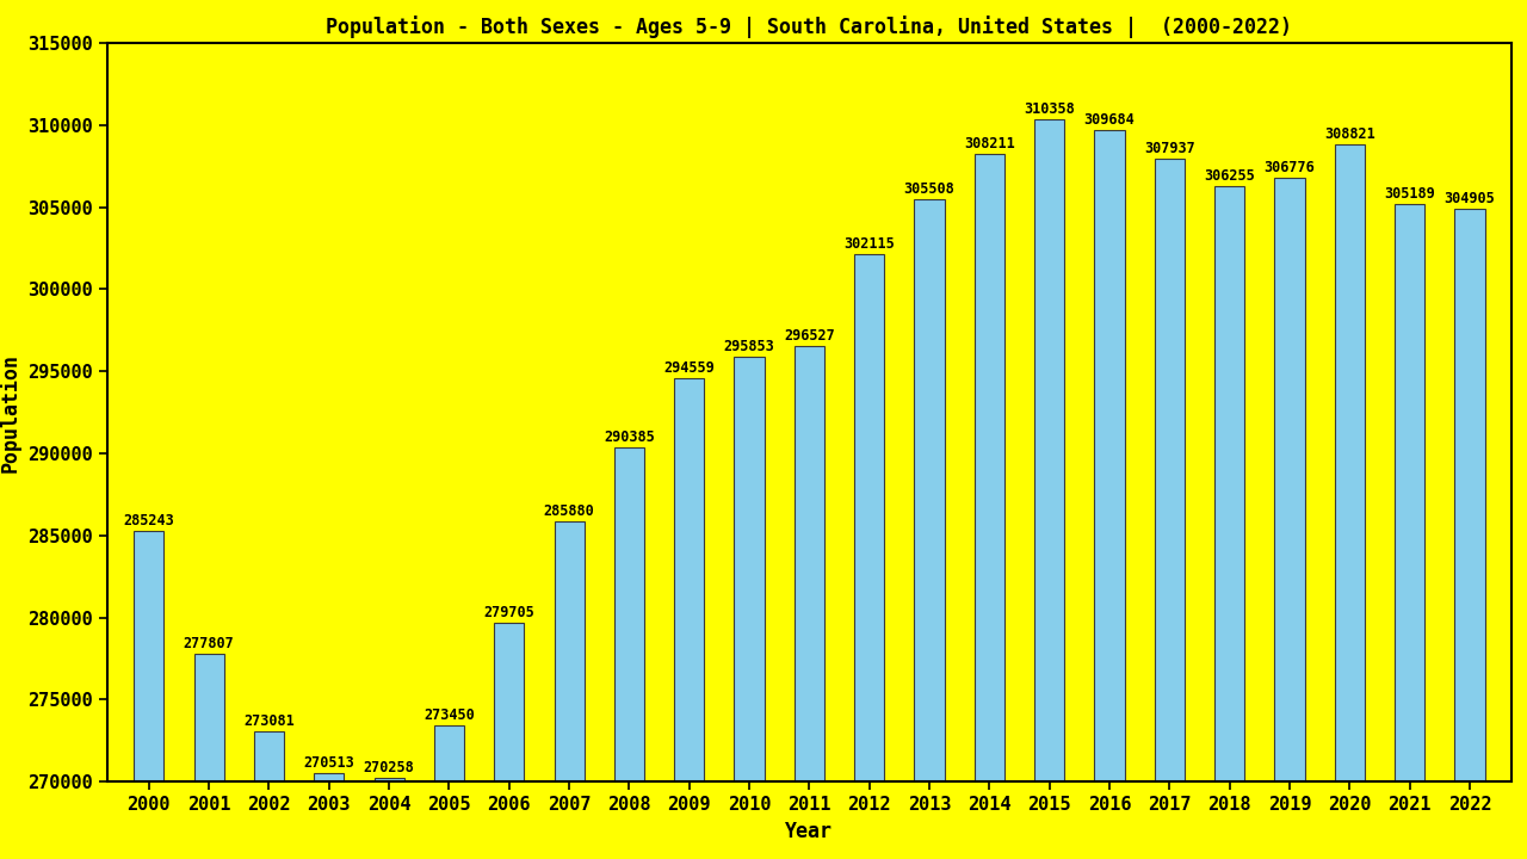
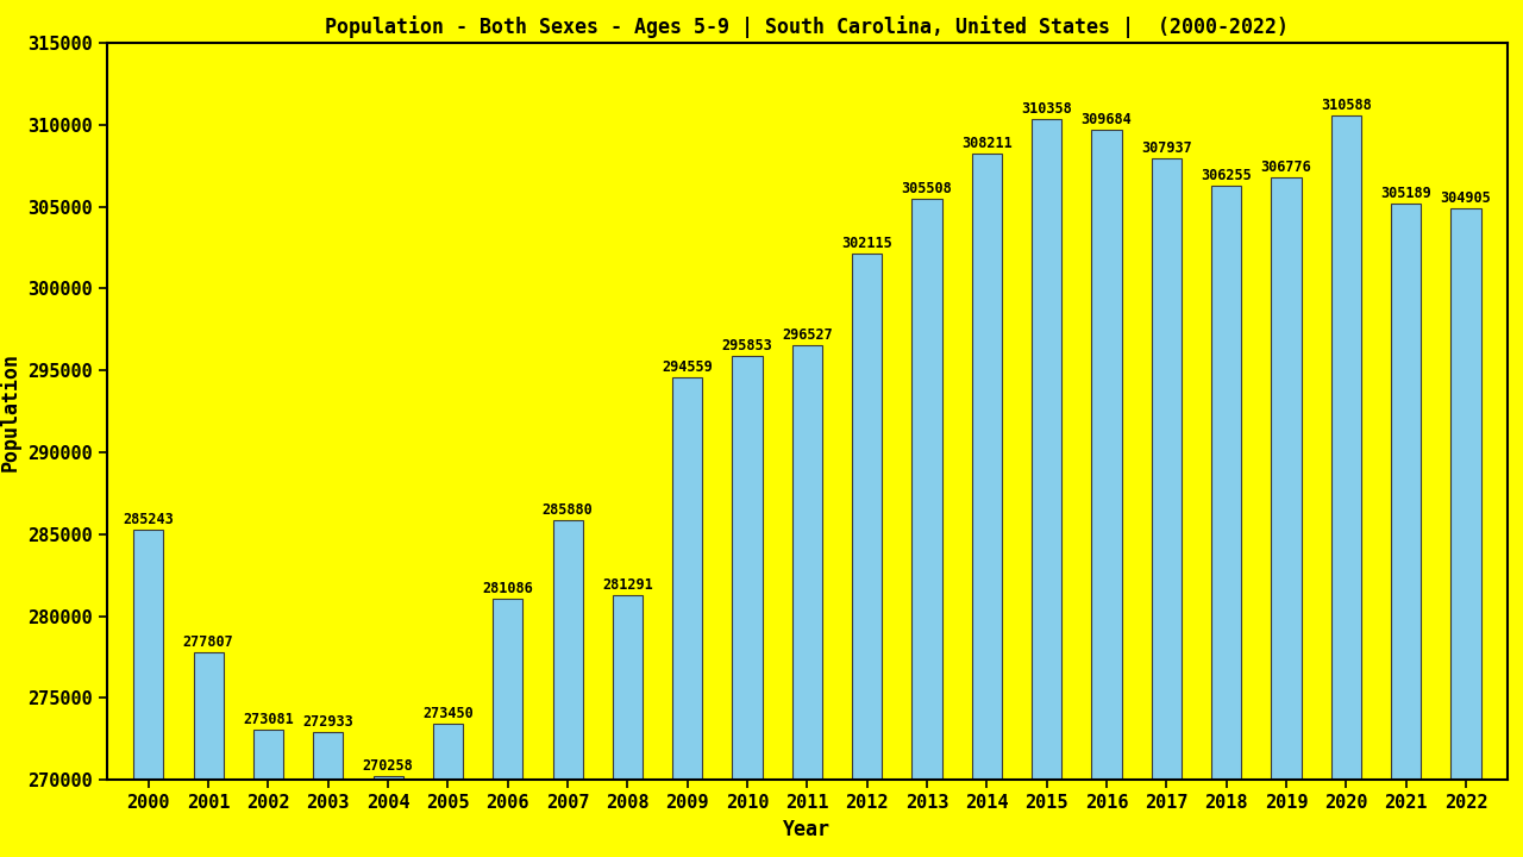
2003: 270513 -> 272933
2006: 279705 -> 281086
2008: 290385 -> 281291
2020: 308821 -> 310588
